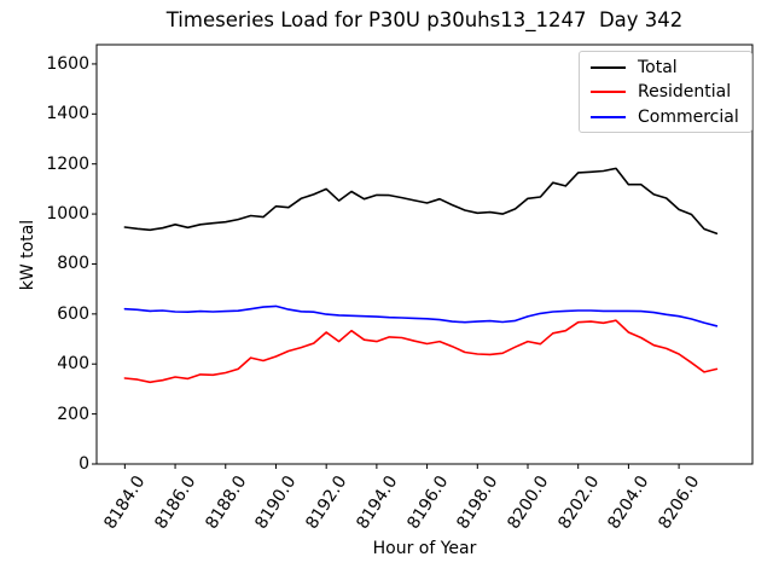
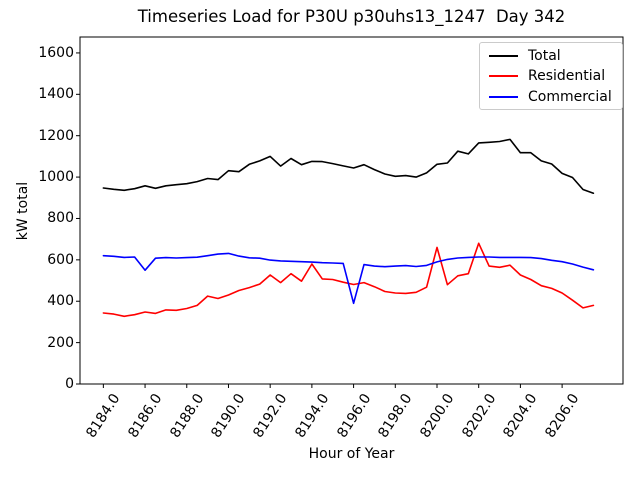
Commercial/8186.0: 610 -> 550
Residential/8194.0: 490 -> 580
Commercial/8196.0: 580 -> 390
Residential/8200.0: 490 -> 660
Residential/8202.0: 570 -> 680
